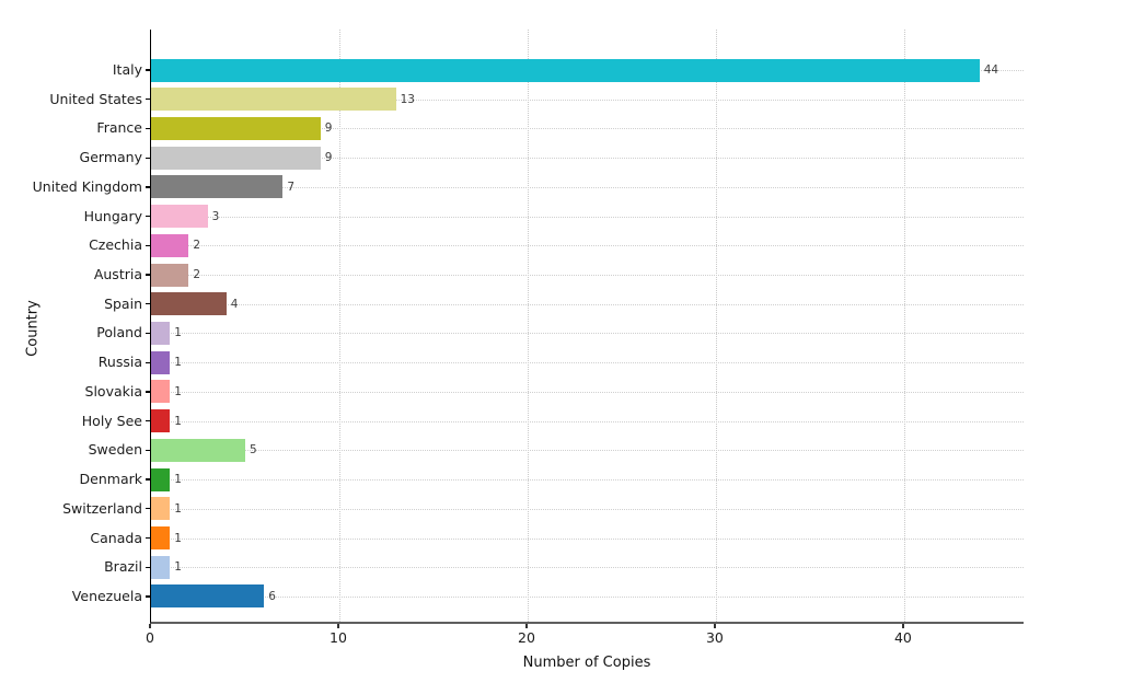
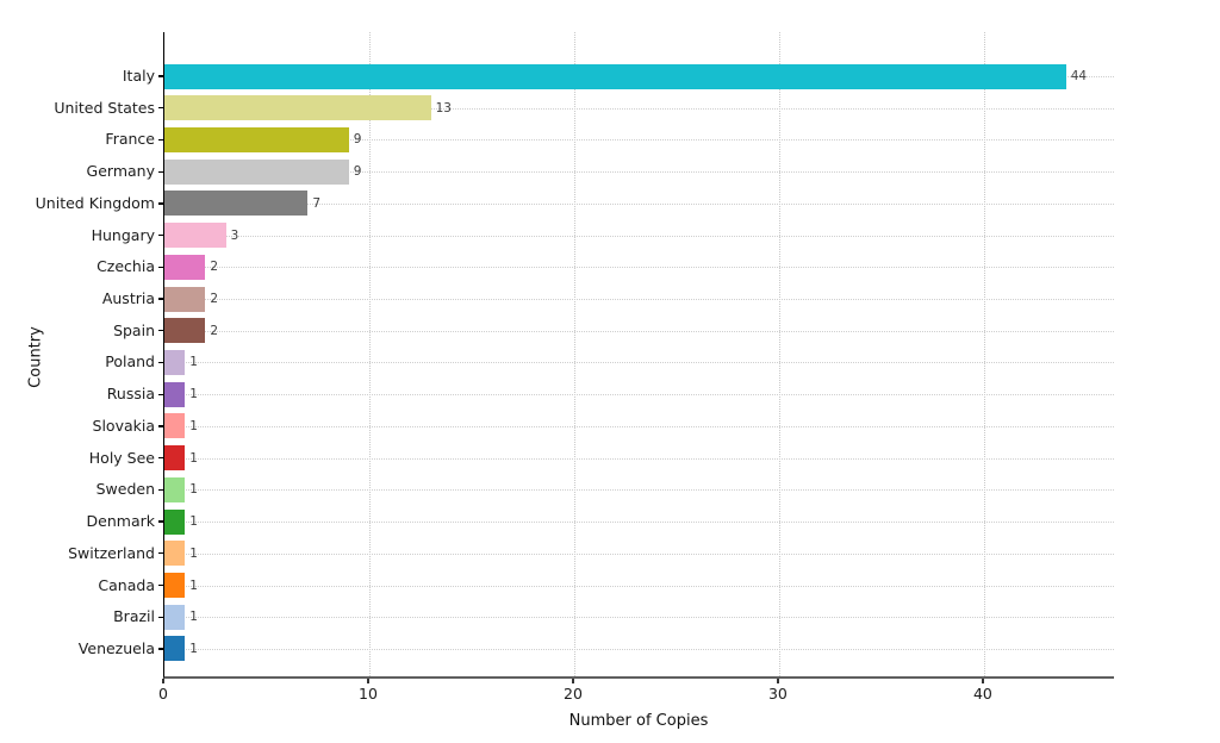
Spain: 4 -> 2
Sweden: 5 -> 1
Venezuela: 6 -> 1
